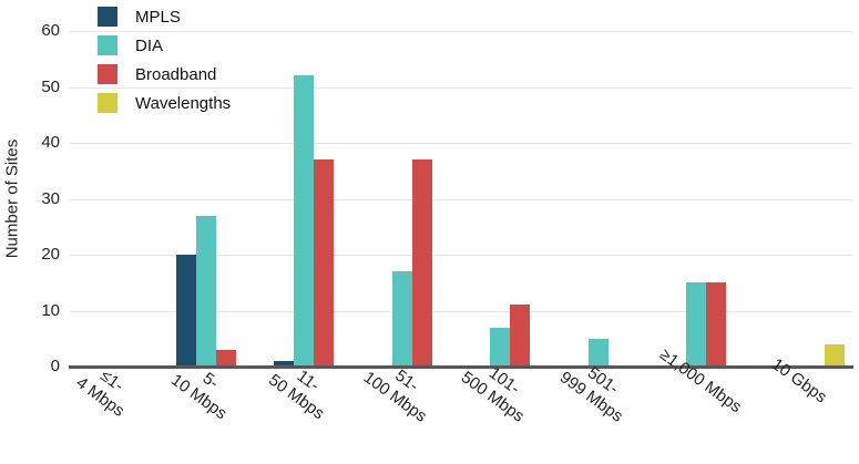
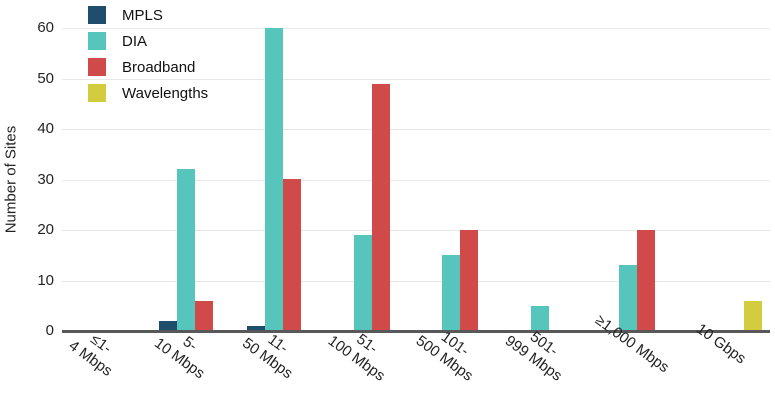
MPLS/5- 10 Mbps: 20 -> 2
DIA/5- 10 Mbps: 27 -> 32
Broadband/5- 10 Mbps: 3 -> 6
DIA/11- 50 Mbps: 52 -> 60
Broadband/11- 50 Mbps: 37 -> 30
DIA/51- 100 Mbps: 17 -> 19
Broadband/51- 100 Mbps: 37 -> 49
DIA/101- 500 Mbps: 7 -> 15
Broadband/101- 500 Mbps: 11 -> 20
DIA/≥1,000 Mbps: 15 -> 13
Broadband/≥1,000 Mbps: 15 -> 20
Wavelengths/10 Gbps: 4 -> 6
